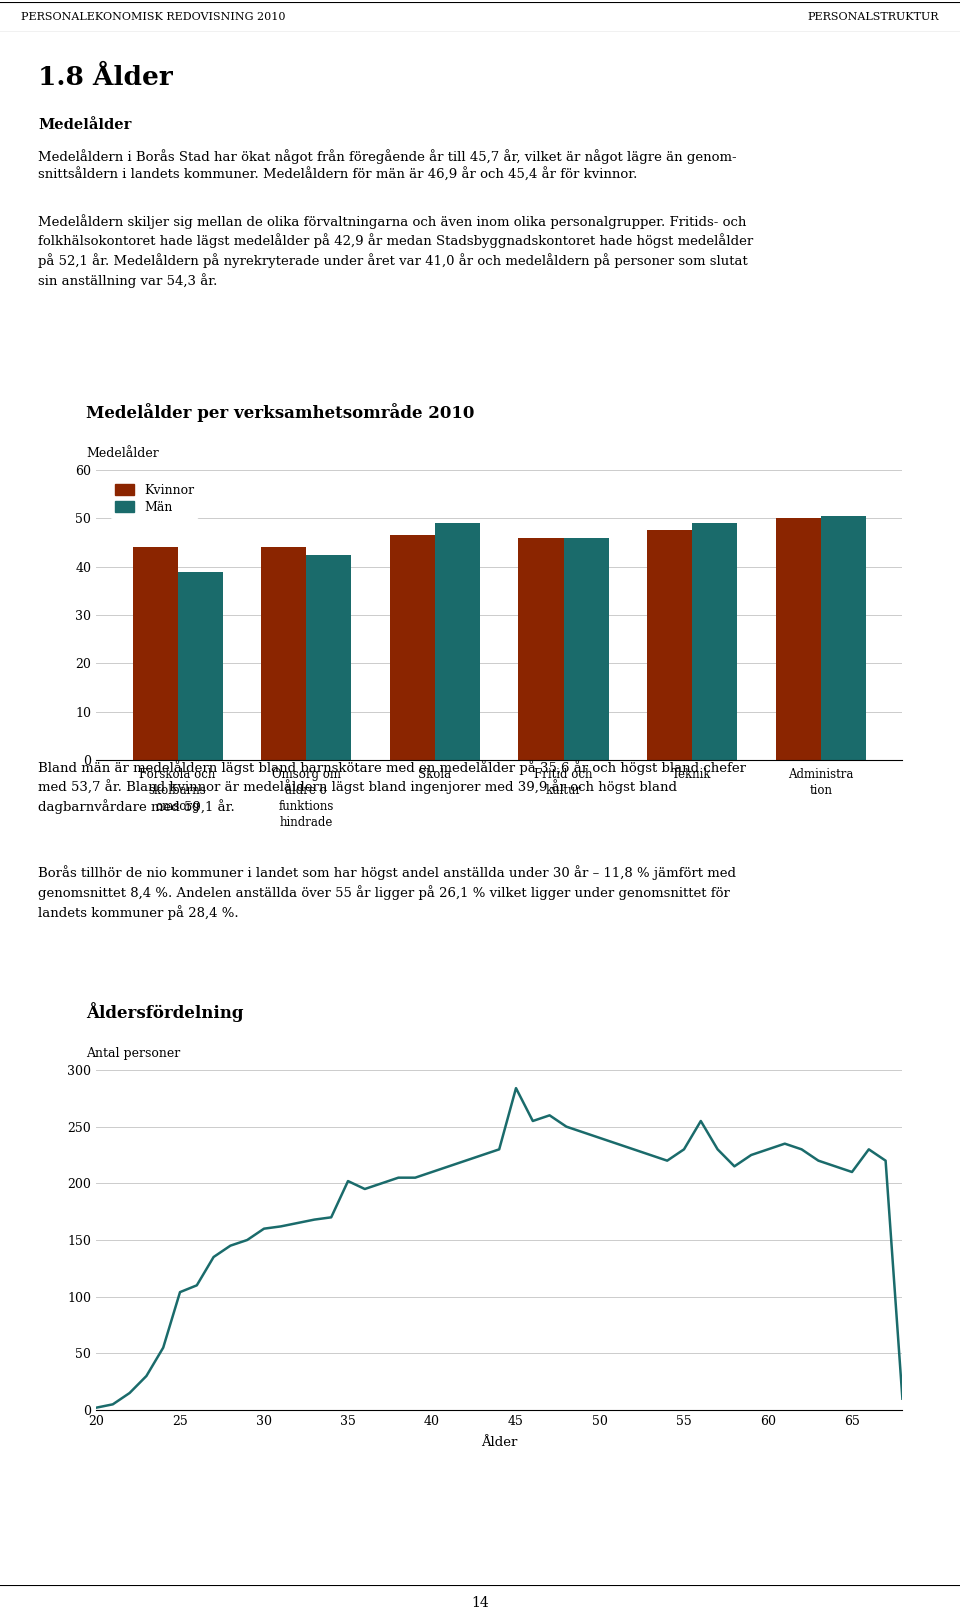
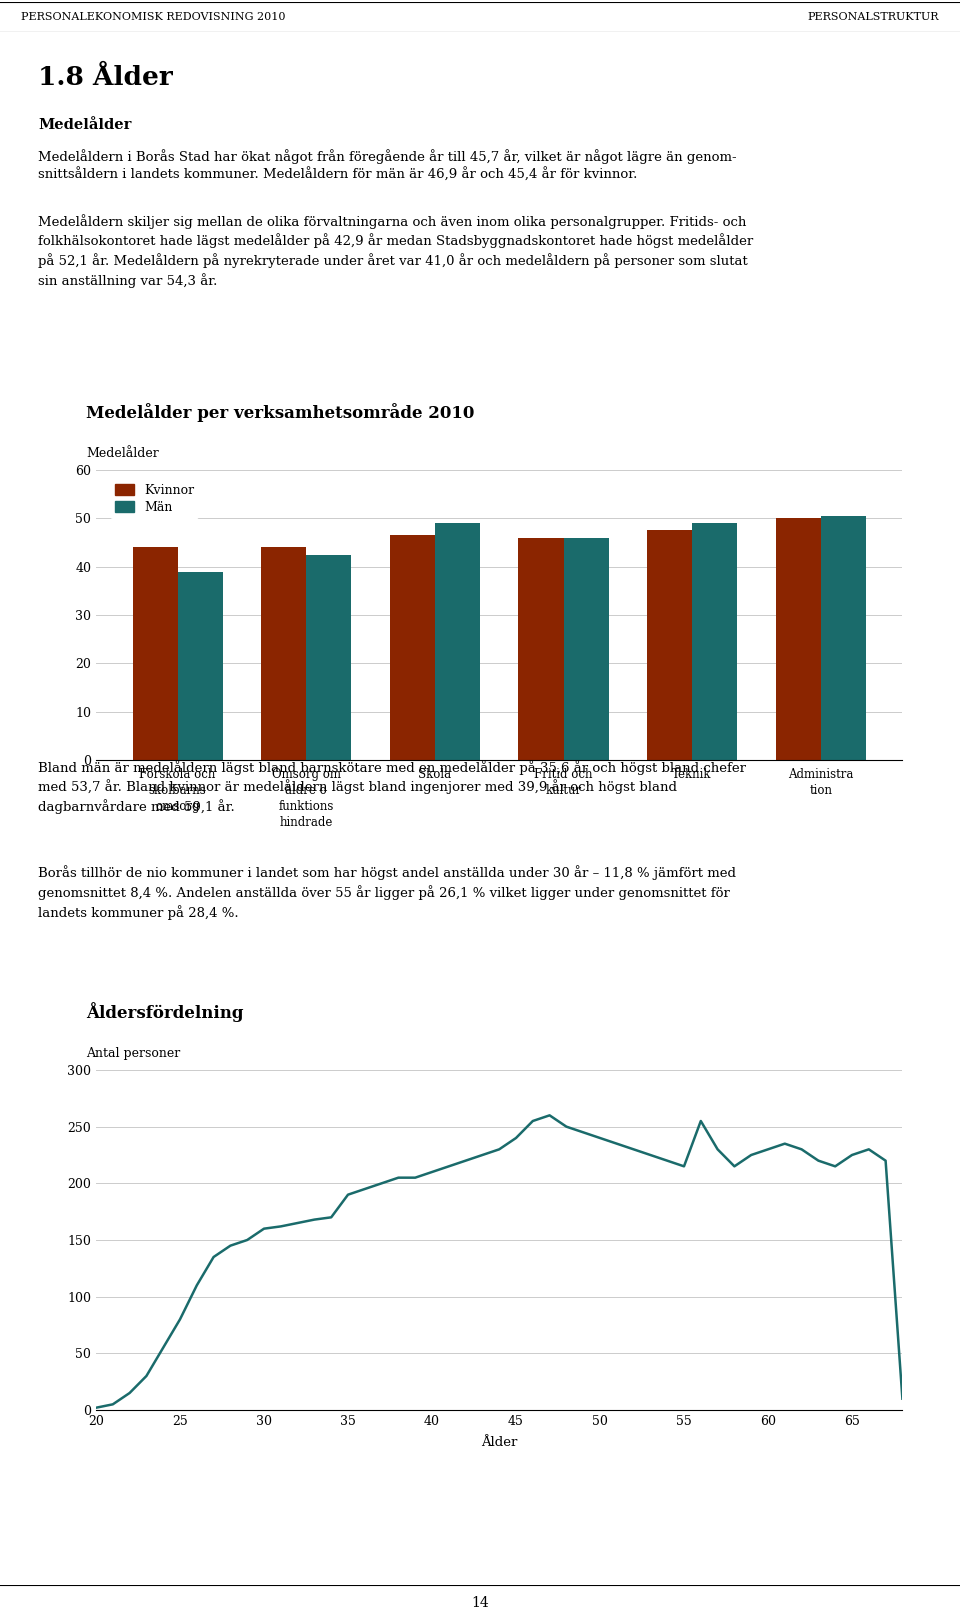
25: 104 -> 80
35: 202 -> 190
45: 284 -> 240
55: 230 -> 215
65: 210 -> 225
